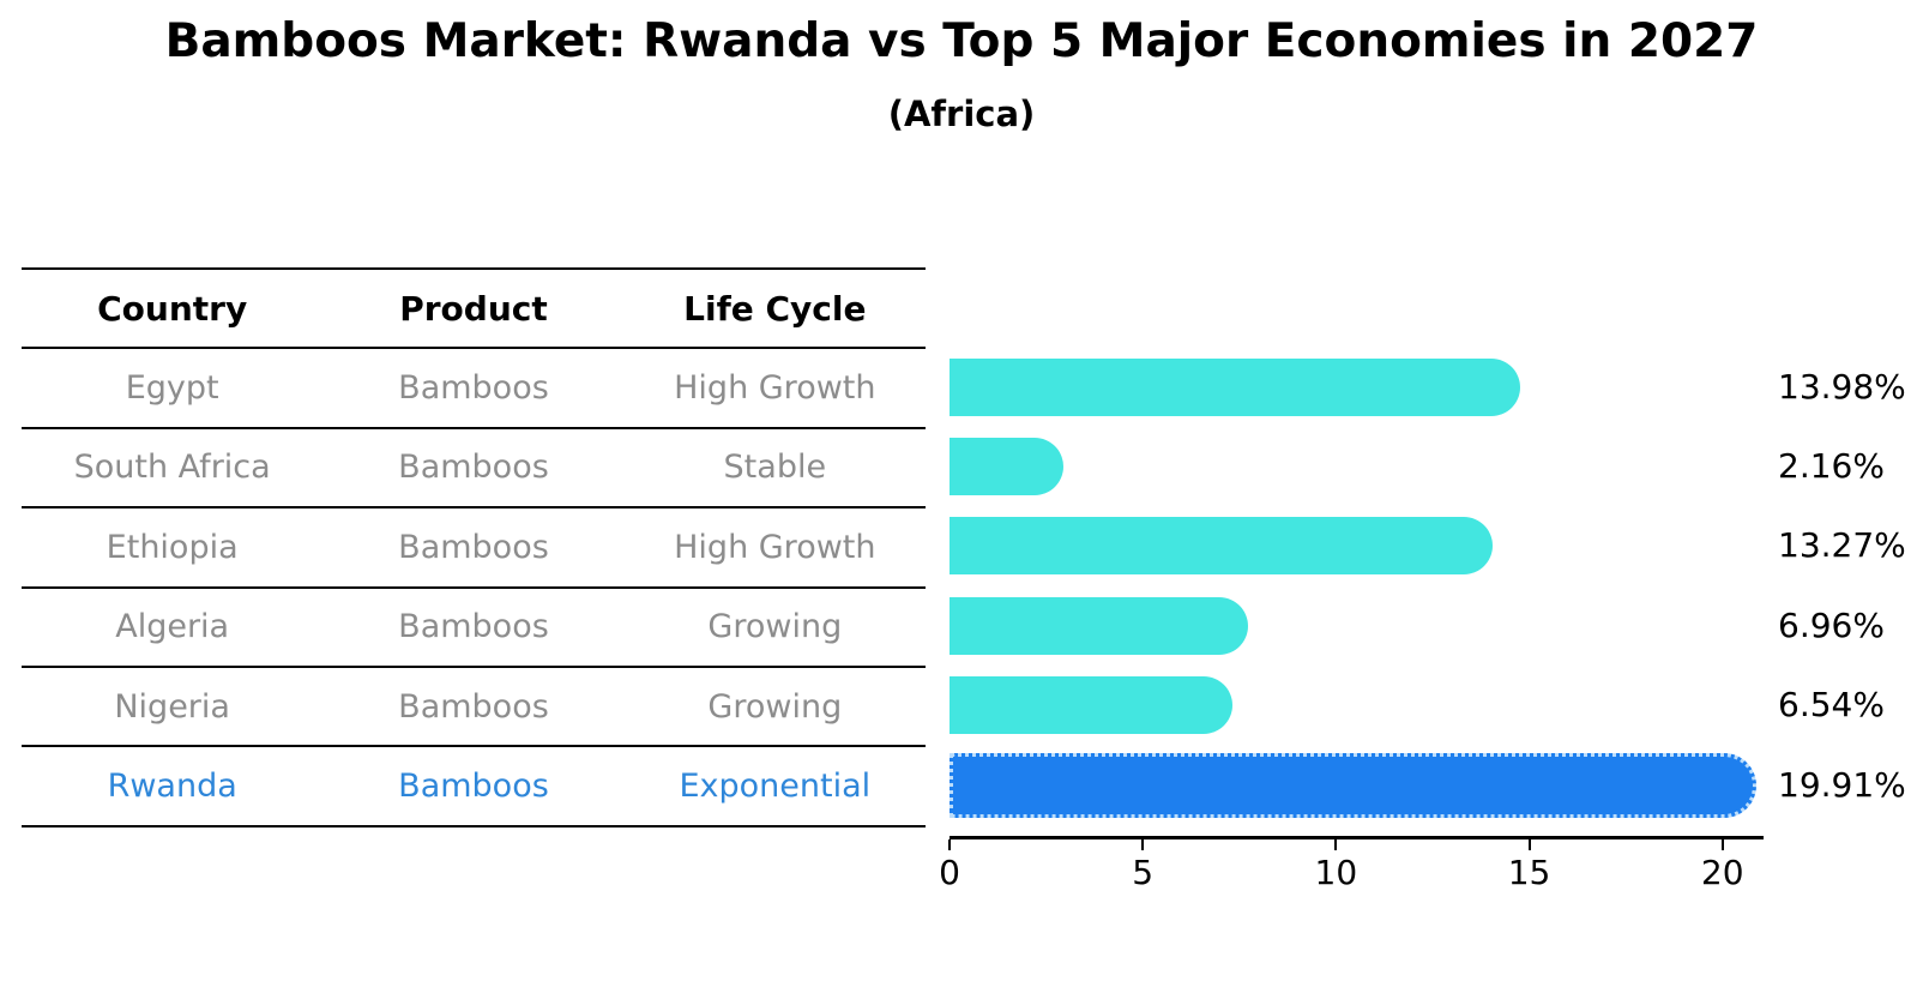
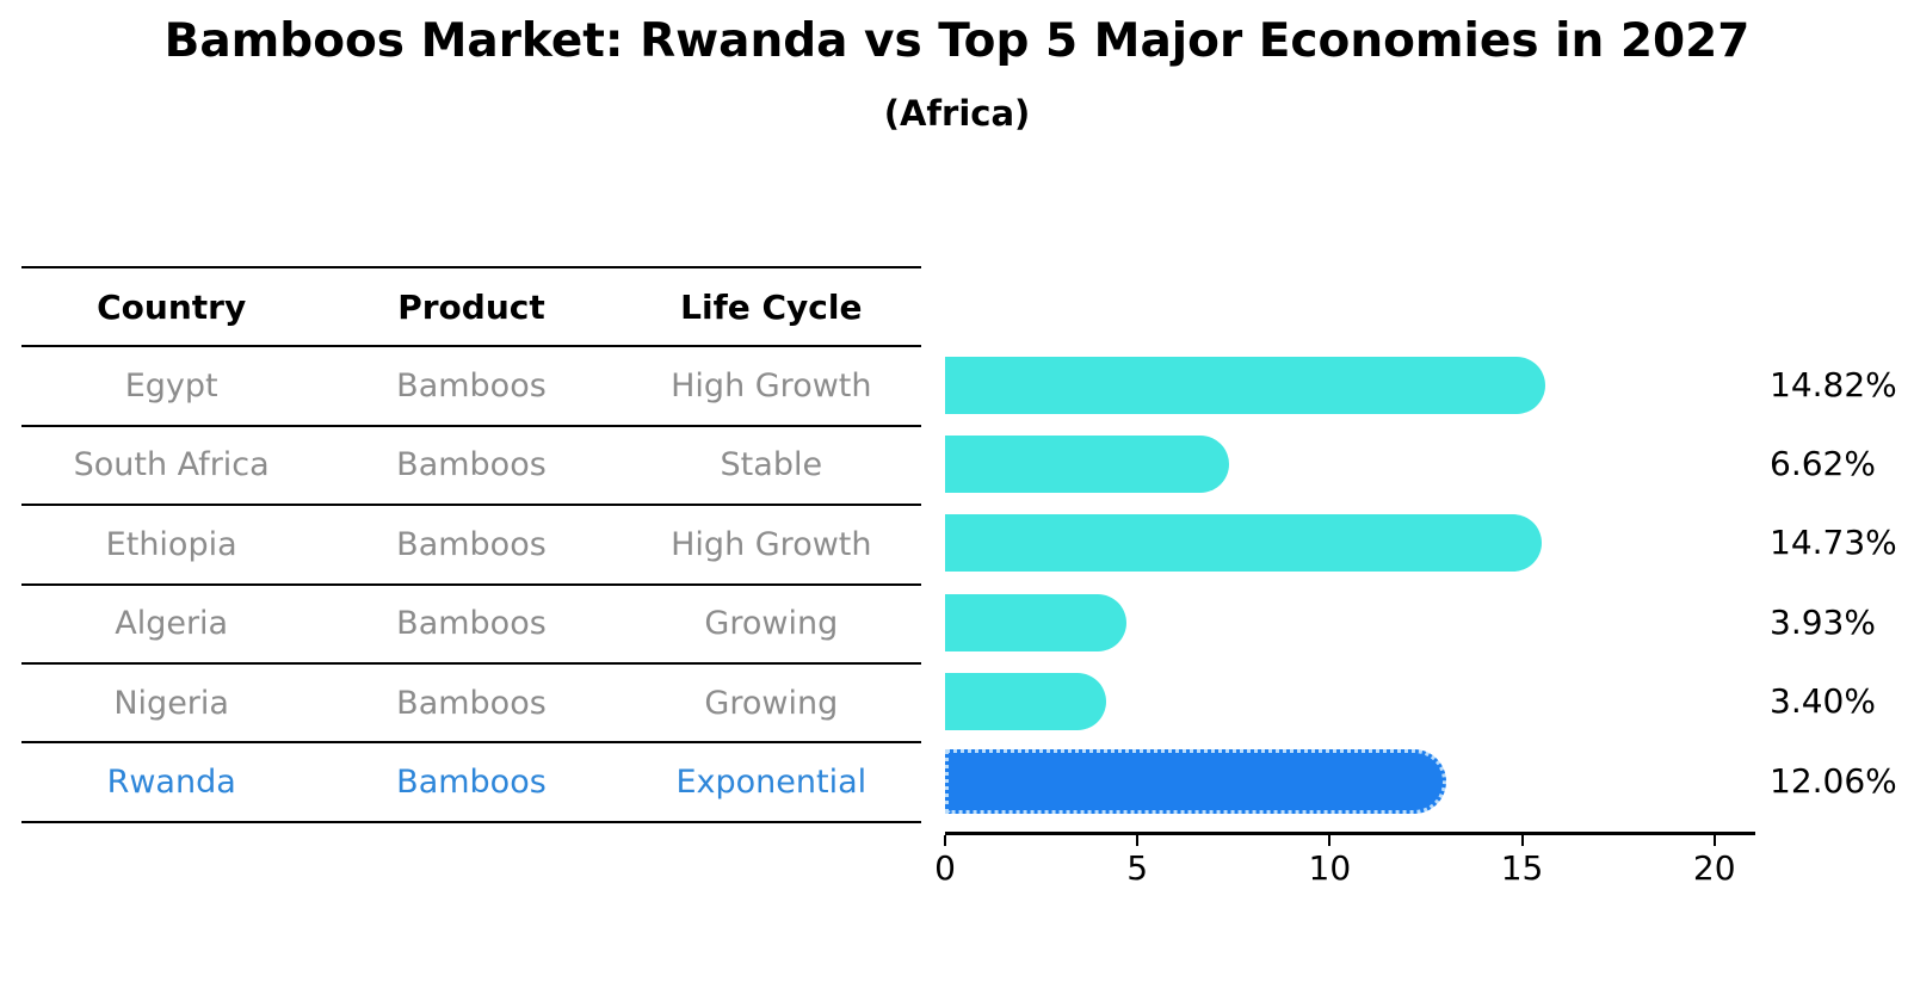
Egypt: 13.98% -> 14.82%
South Africa: 2.16% -> 6.62%
Ethiopia: 13.27% -> 14.73%
Algeria: 6.96% -> 3.93%
Nigeria: 6.54% -> 3.40%
Rwanda: 19.91% -> 12.06%
